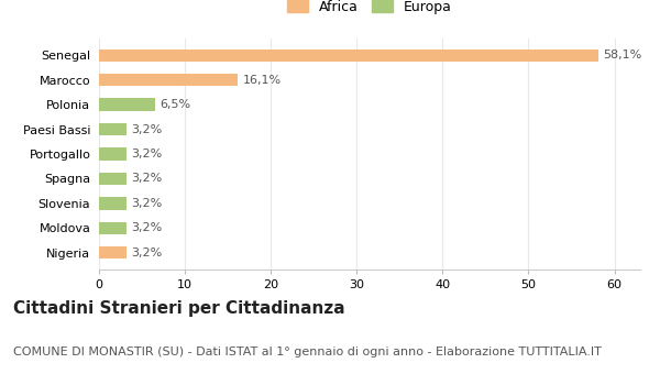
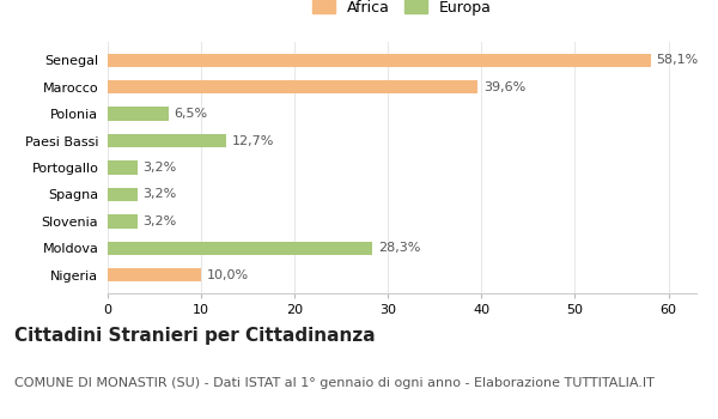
Marocco: 16,1% -> 39,6%
Paesi Bassi: 3,2% -> 12,7%
Moldova: 3,2% -> 28,3%
Nigeria: 3,2% -> 10,0%
